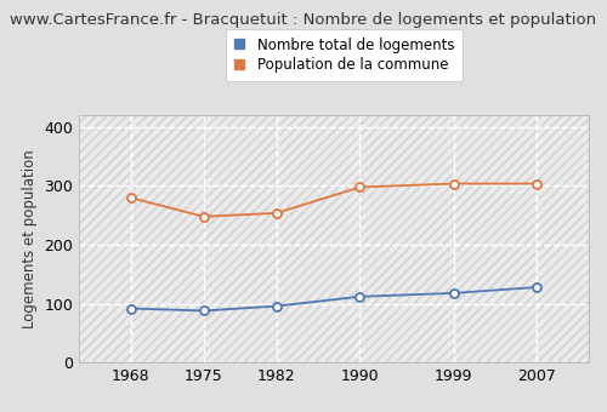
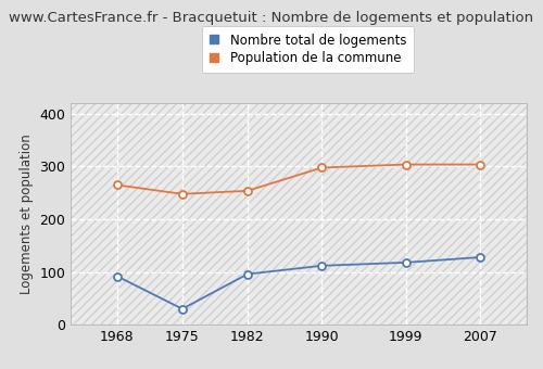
Population de la commune/1968: 280 -> 265
Nombre total de logements/1975: 88 -> 30
